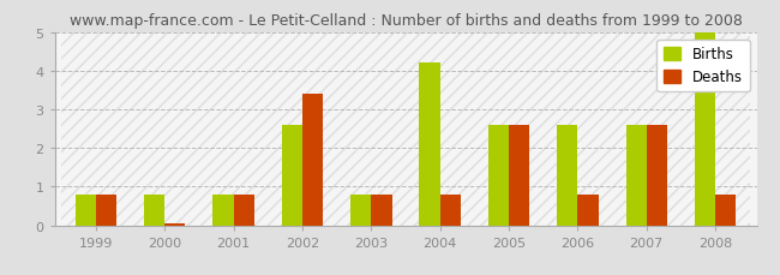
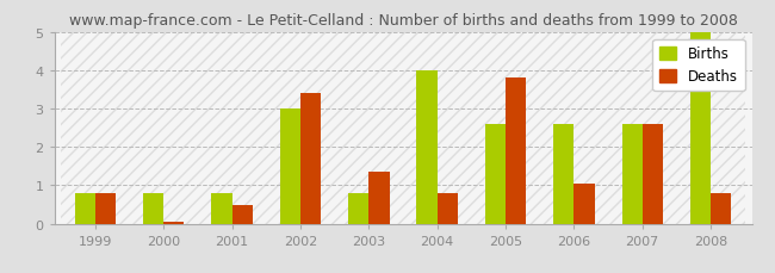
Deaths/2001: 0.80 -> 0.50
Births/2002: 2.6 -> 3.0
Deaths/2003: 0.80 -> 1.35
Births/2004: 4.2 -> 4.0
Deaths/2005: 2.60 -> 3.80
Deaths/2006: 0.80 -> 1.05
